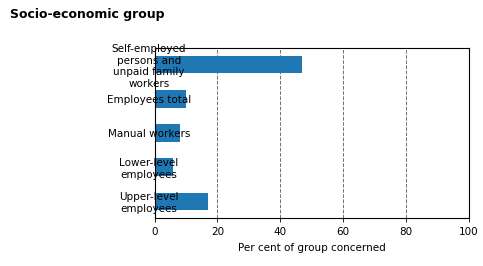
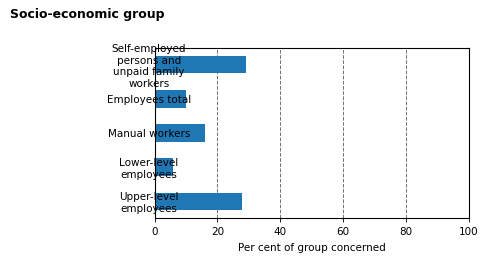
Self-employed persons and unpaid family workers: 47 -> 29
Manual workers: 8 -> 16
Upper-level employees: 17 -> 28
